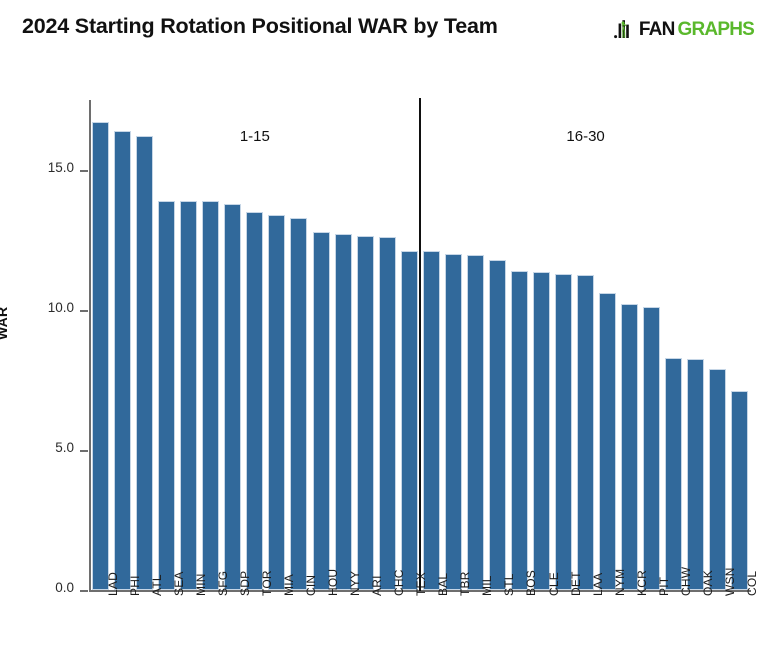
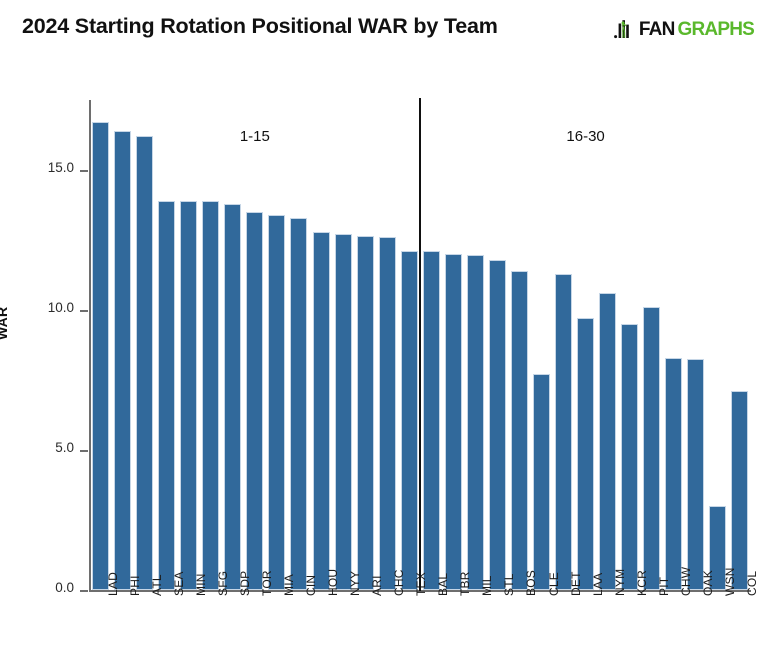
CLE: 11.3 -> 7.7
LAA: 11.2 -> 9.7
KCR: 10.2 -> 9.5
WSN: 7.9 -> 3.0
